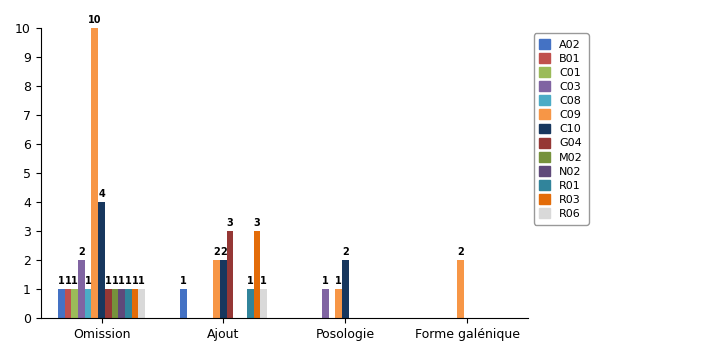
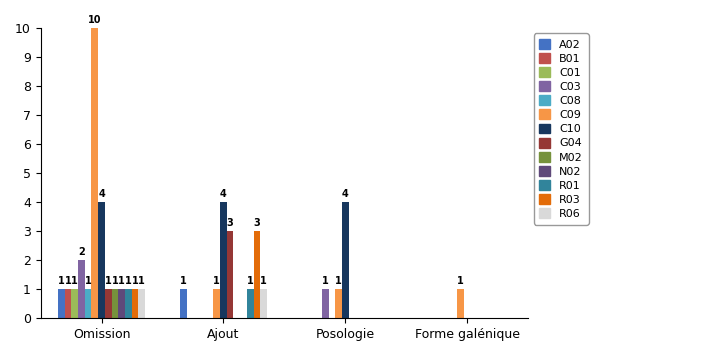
C09/Ajout: 2 -> 1
C10/Ajout: 2 -> 4
C10/Posologie: 2 -> 4
C09/Forme galénique: 2 -> 1
